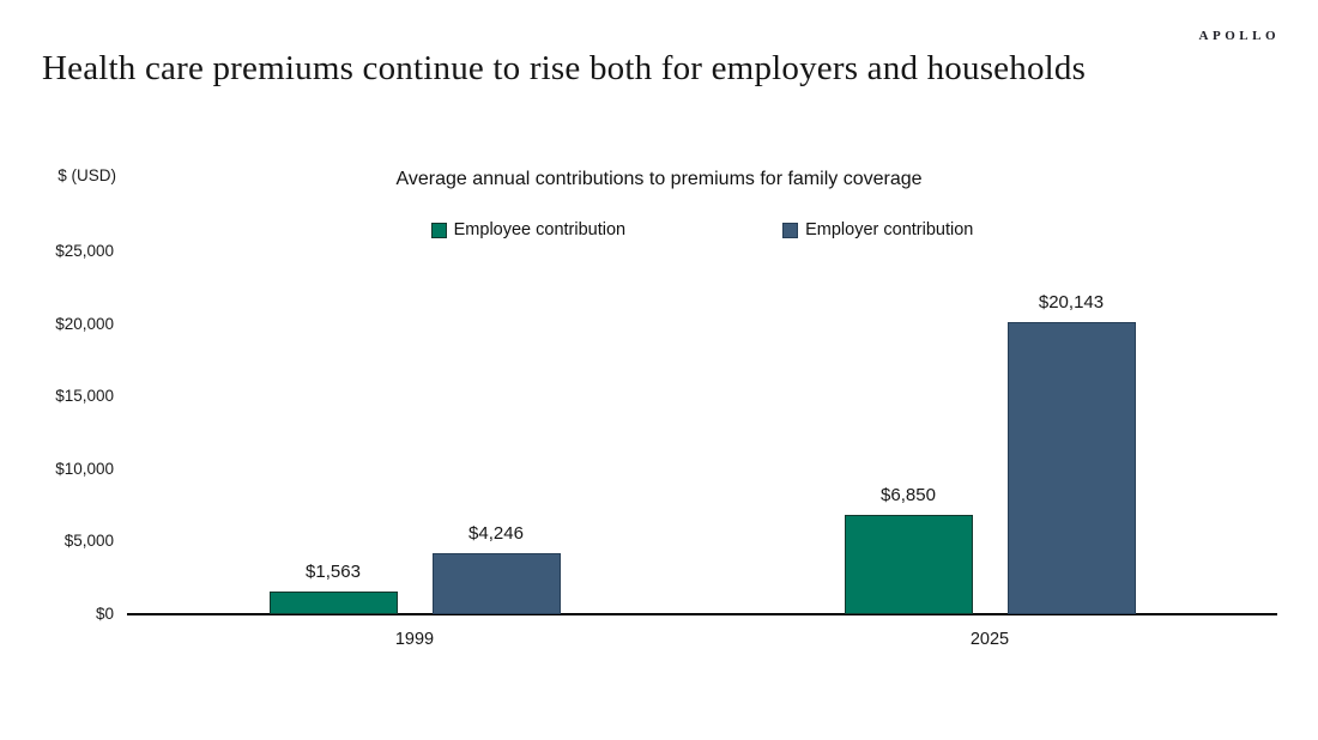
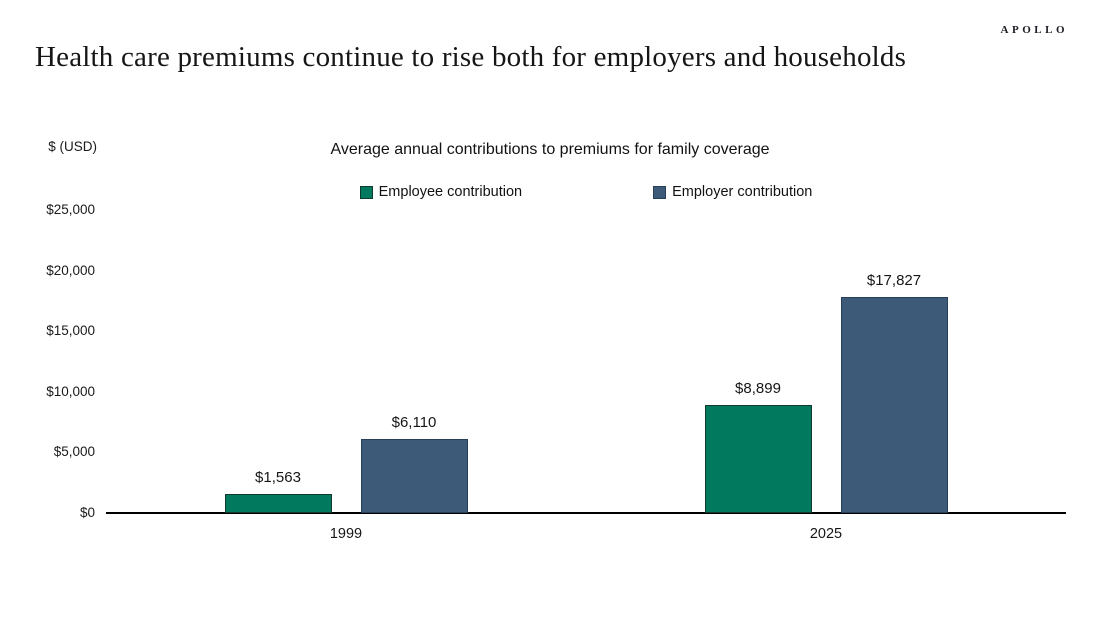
Employer contribution/1999: $4,246 -> $6,110
Employee contribution/2025: $6,850 -> $8,899
Employer contribution/2025: $20,143 -> $17,827
